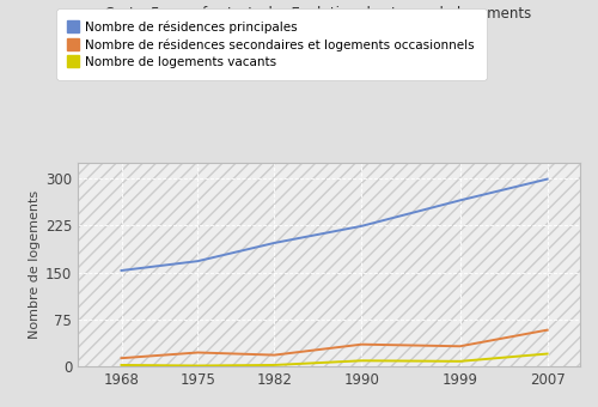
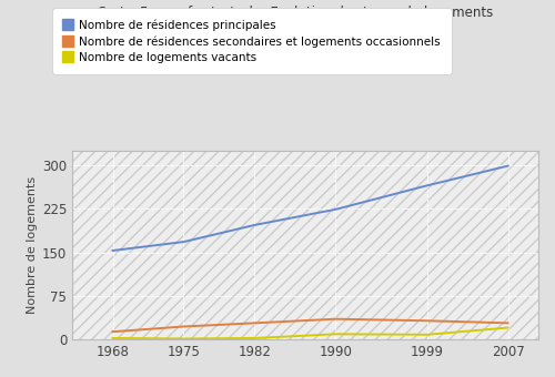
Nombre de résidences secondaires et logements occasionnels/1982: 18 -> 28
Nombre de résidences secondaires et logements occasionnels/2007: 58 -> 28
